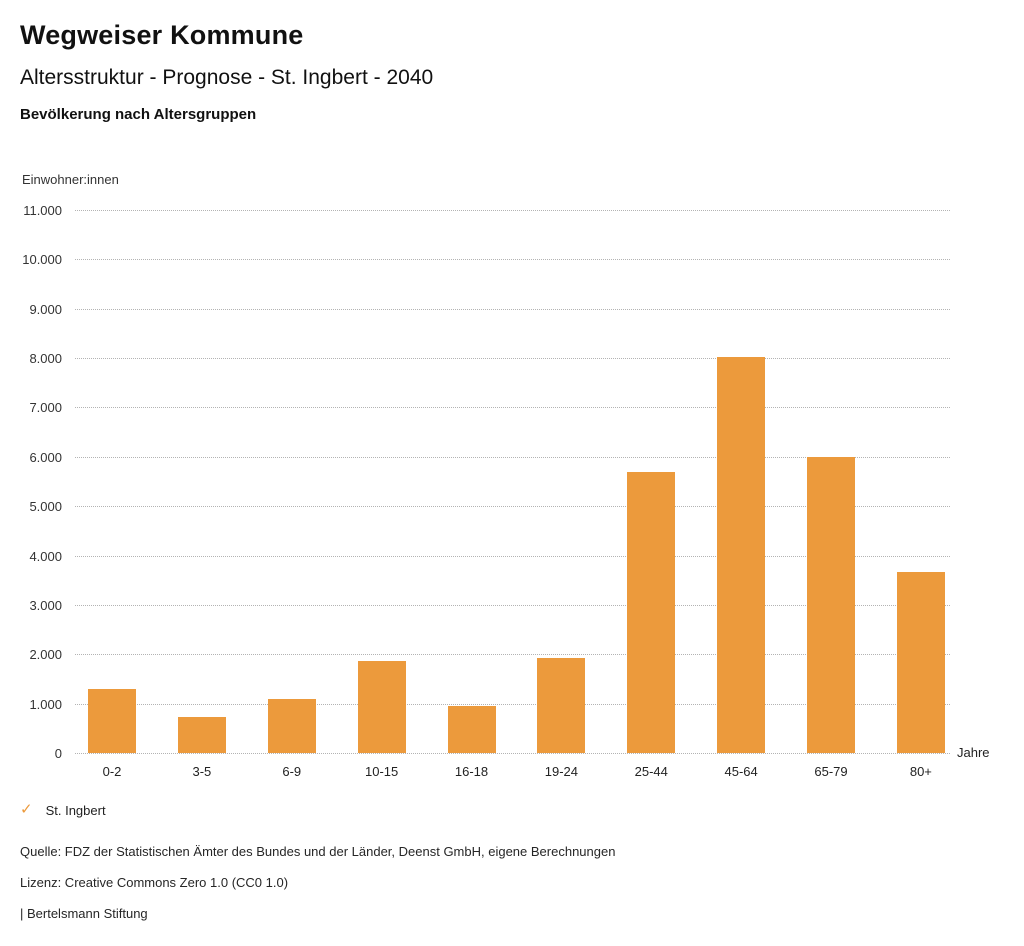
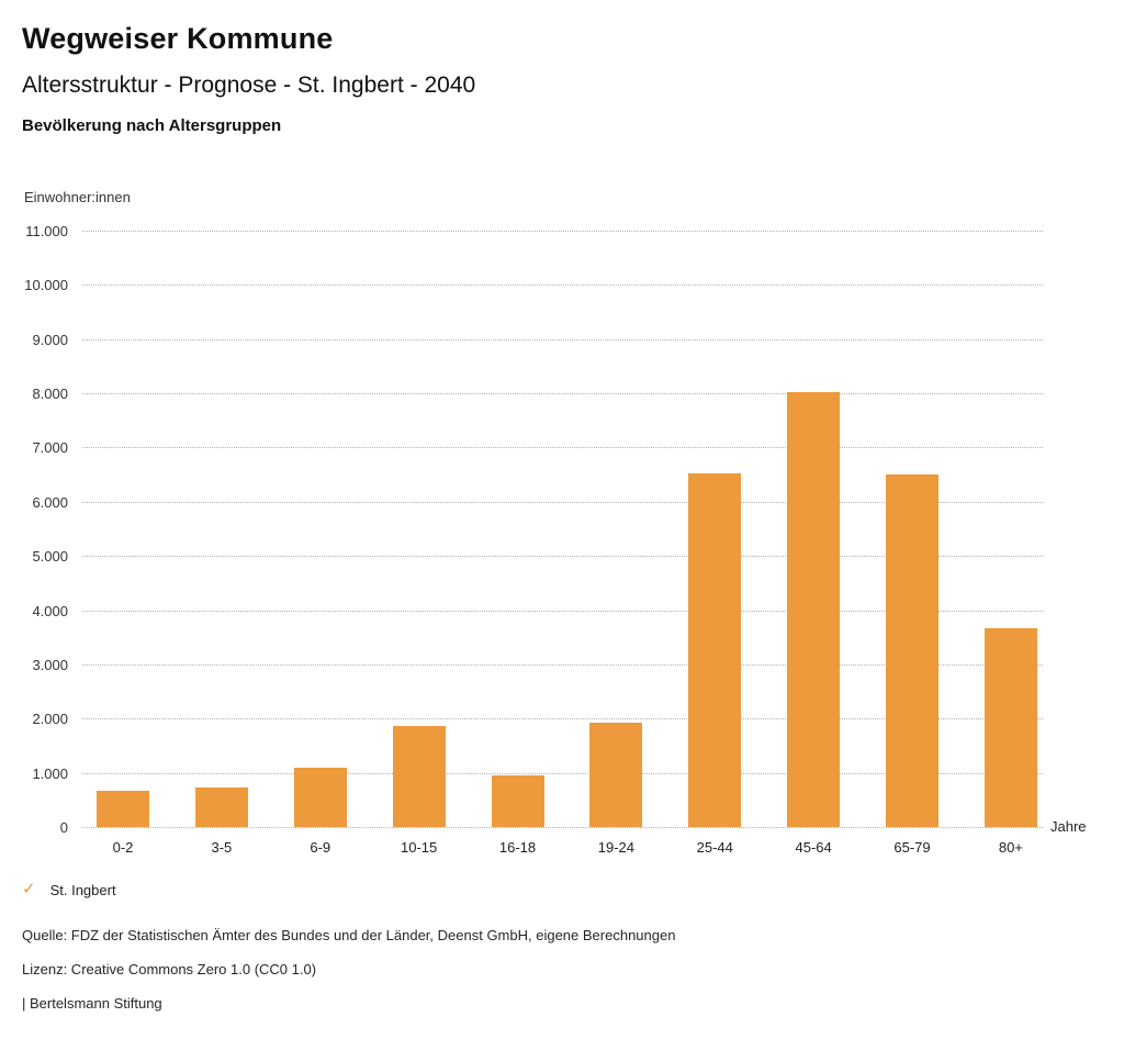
0-2: 1300 -> 700
25-44: 5700 -> 6500
65-79: 6000 -> 6500
